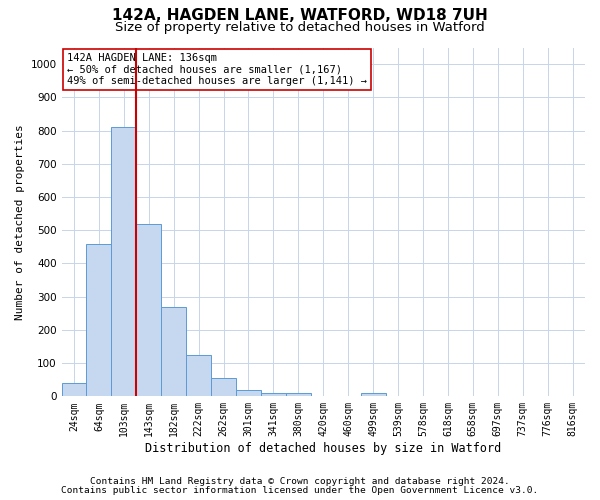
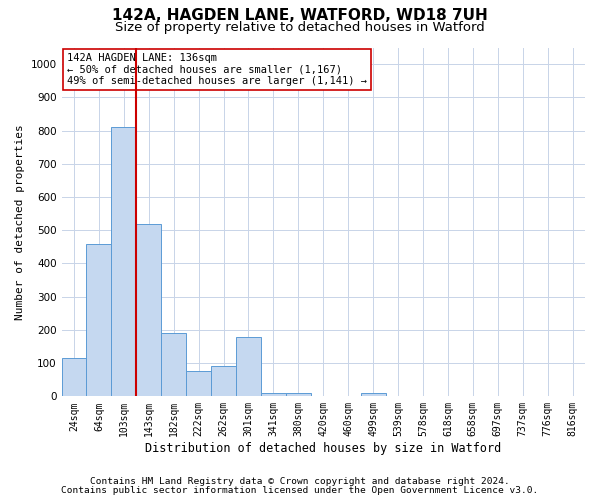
24sqm: 40 -> 115
182sqm: 270 -> 190
222sqm: 125 -> 75
262sqm: 55 -> 90
301sqm: 20 -> 180
